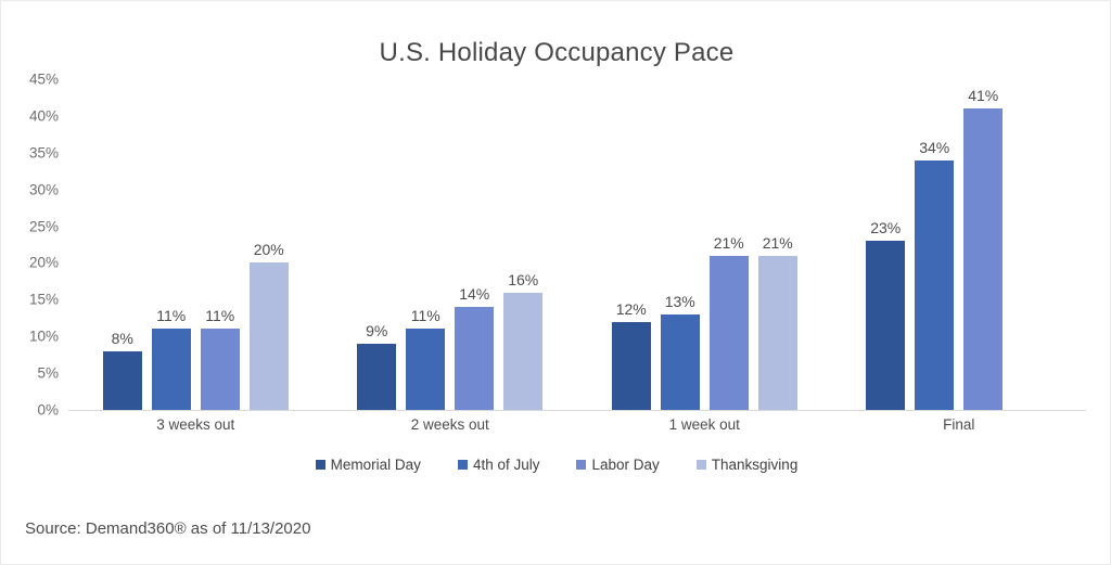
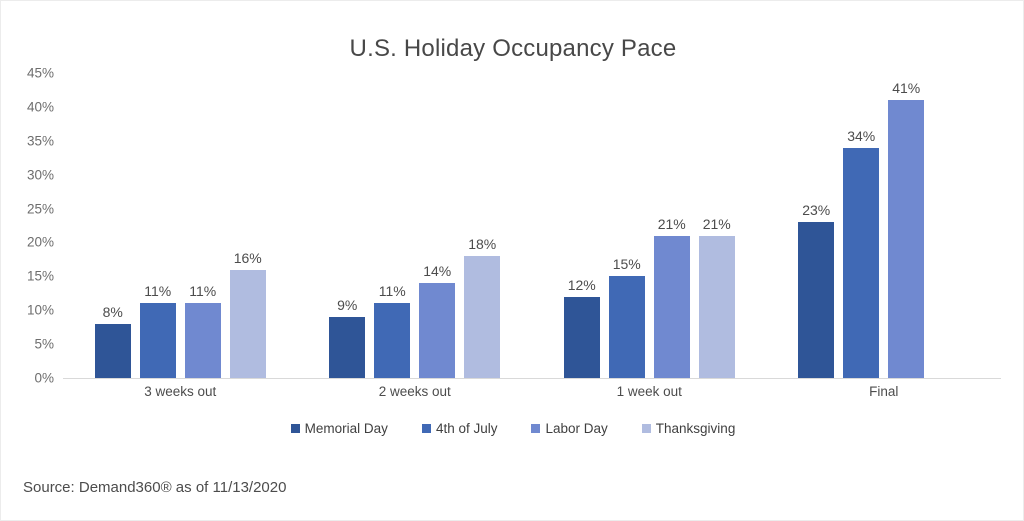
Thanksgiving/3 weeks out: 20% -> 16%
Thanksgiving/2 weeks out: 16% -> 18%
4th of July/1 week out: 13% -> 15%
